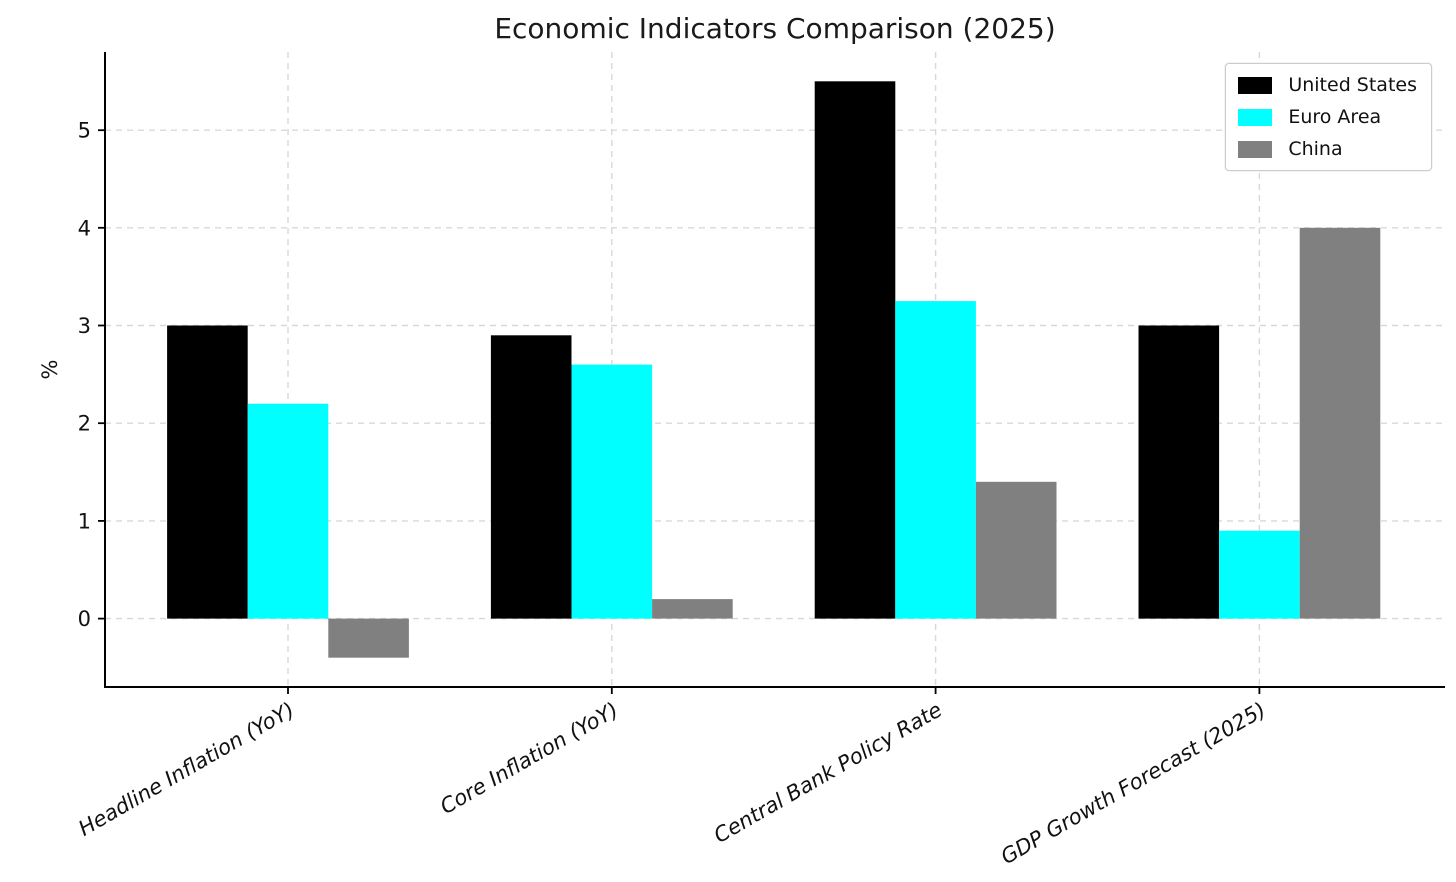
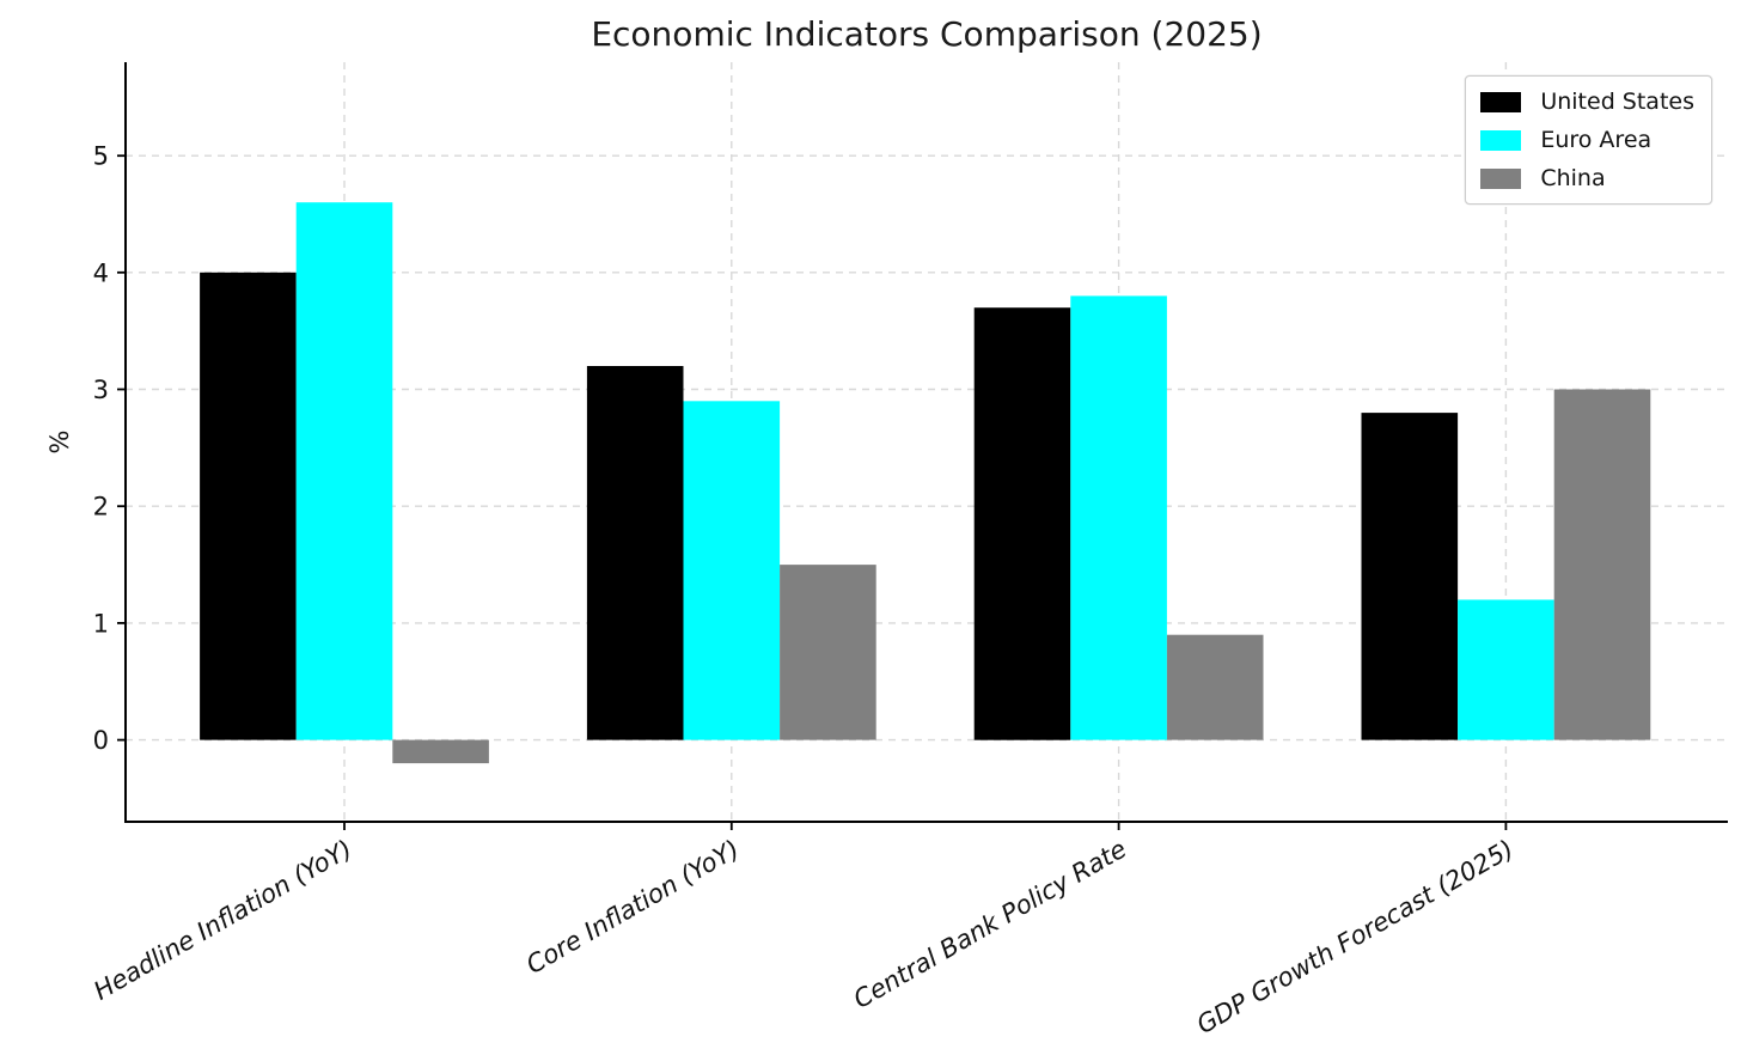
United States/Headline Inflation (YoY): 3.0 -> 4.0
Euro Area/Headline Inflation (YoY): 2.2 -> 4.6
China/Headline Inflation (YoY): -0.4 -> -0.2
United States/Core Inflation (YoY): 2.9 -> 3.2
Euro Area/Core Inflation (YoY): 2.6 -> 2.9
China/Core Inflation (YoY): 0.2 -> 1.5
United States/Central Bank Policy Rate: 5.5 -> 3.7
Euro Area/Central Bank Policy Rate: 3.2 -> 3.8
China/Central Bank Policy Rate: 1.4 -> 0.9
United States/GDP Growth Forecast (2025): 3.0 -> 2.8
Euro Area/GDP Growth Forecast (2025): 0.9 -> 1.2
China/GDP Growth Forecast (2025): 4.0 -> 3.0
